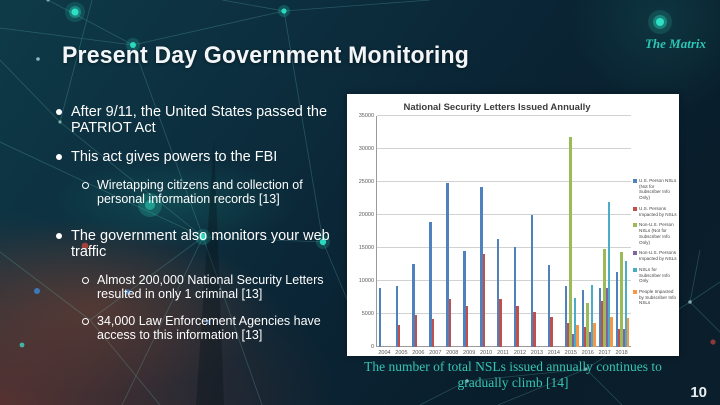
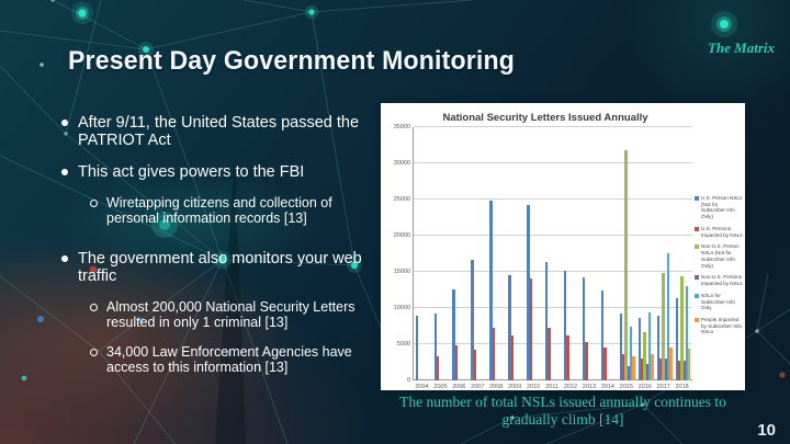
U.S. Person NSLs (Not for Subscriber Info Only)/2007: 19000 -> 17000
U.S. Person NSLs (Not for Subscriber Info Only)/2013: 20000 -> 14000
U.S. Persons Impacted by NSLs/2017: 7000 -> 3000
Non-U.S. Persons Impacted by NSLs/2017: 9000 -> 3000
NSLs for Subscriber Info Only/2017: 22000 -> 18000
